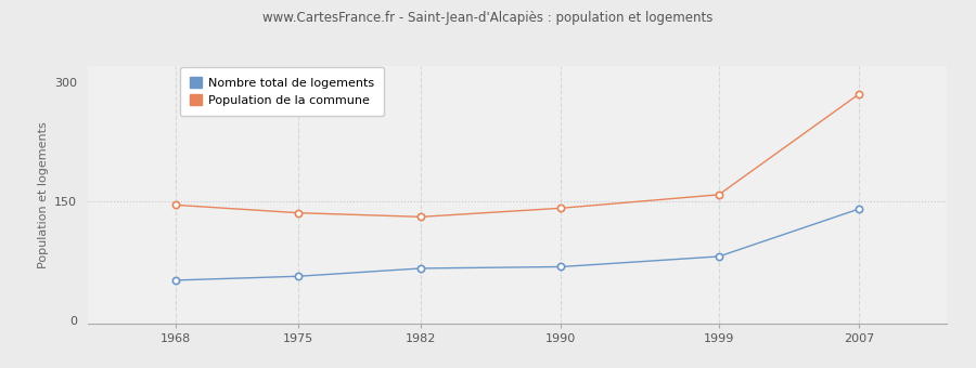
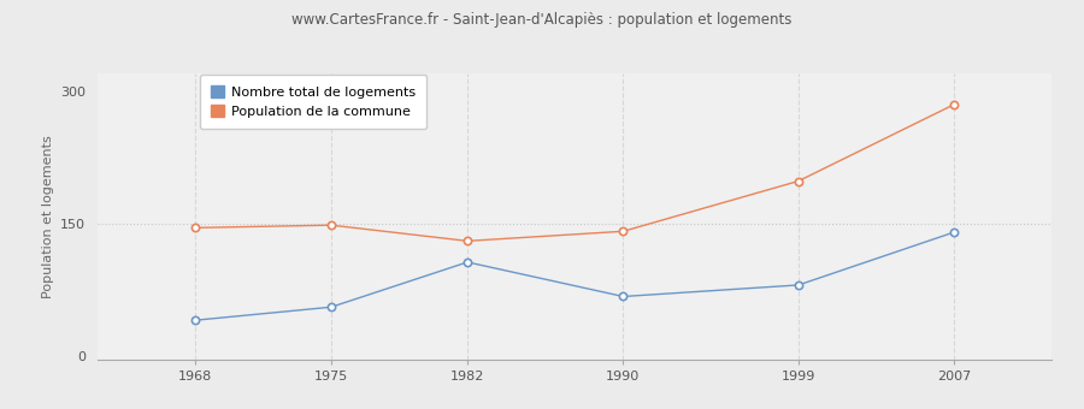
Nombre total de logements/1968: 50 -> 40
Population de la commune/1975: 135 -> 148
Nombre total de logements/1982: 65 -> 106
Population de la commune/1999: 158 -> 198
